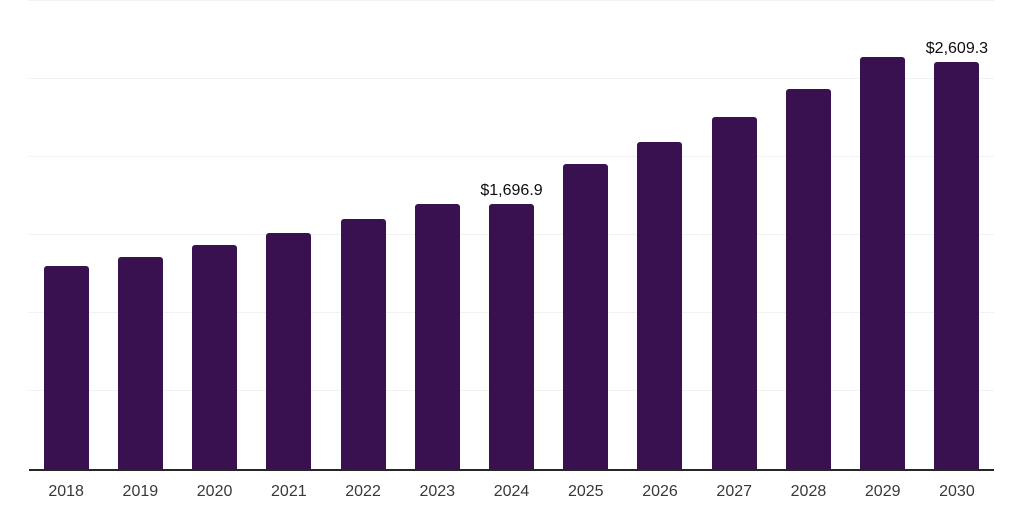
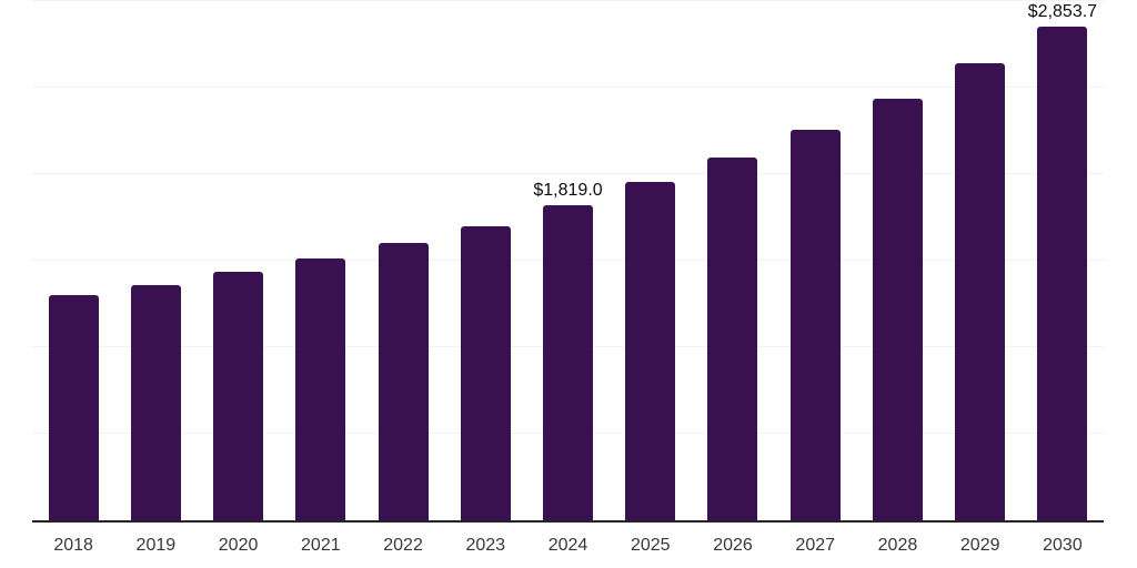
2024: $1,696.9 -> $1,819.0
2030: $2,609.3 -> $2,853.7
